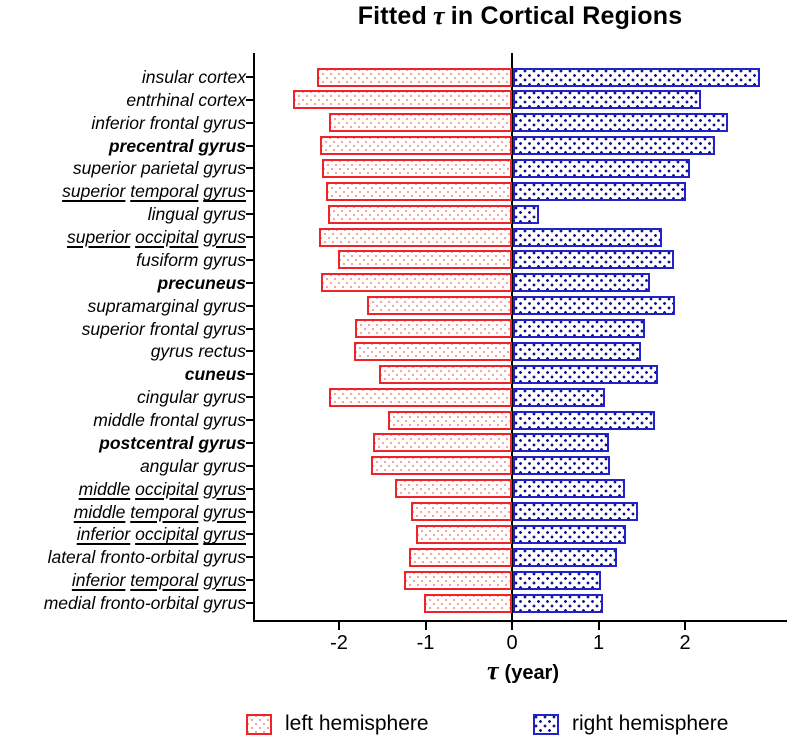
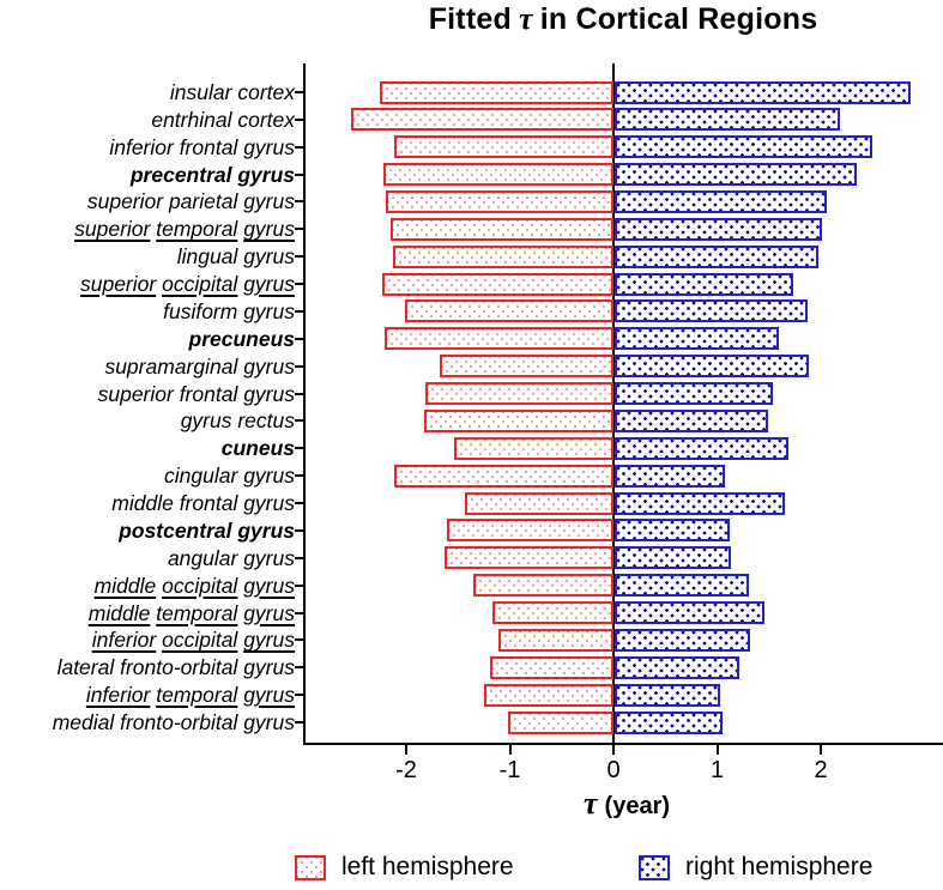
right hemisphere/lingual gyrus: 0.3 -> 2.0
